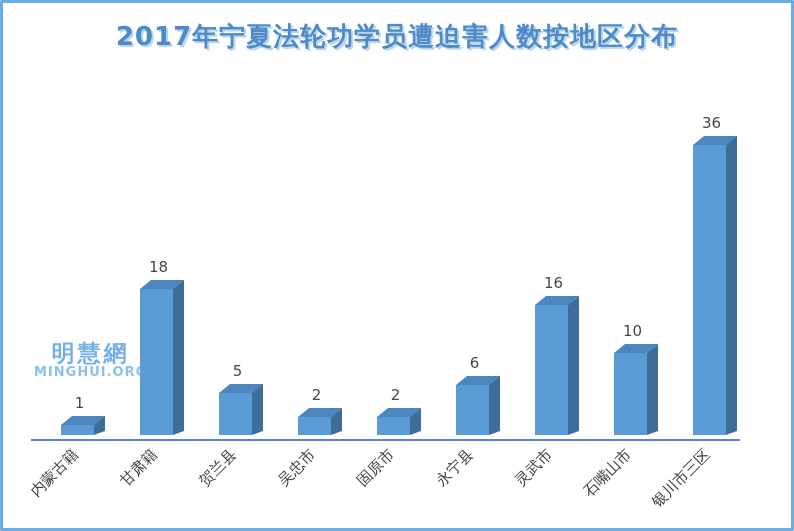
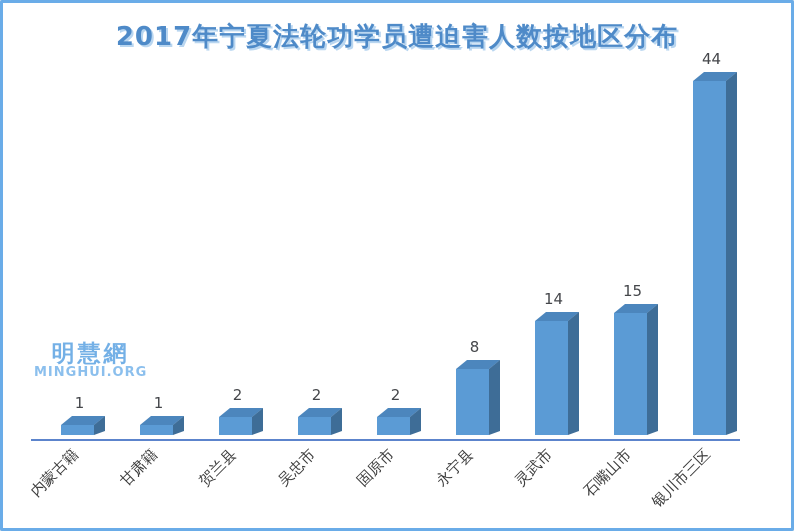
甘肃籍: 18 -> 1
贺兰县: 5 -> 2
永宁县: 6 -> 8
灵武市: 16 -> 14
石嘴山市: 10 -> 15
银川市三区: 36 -> 44
